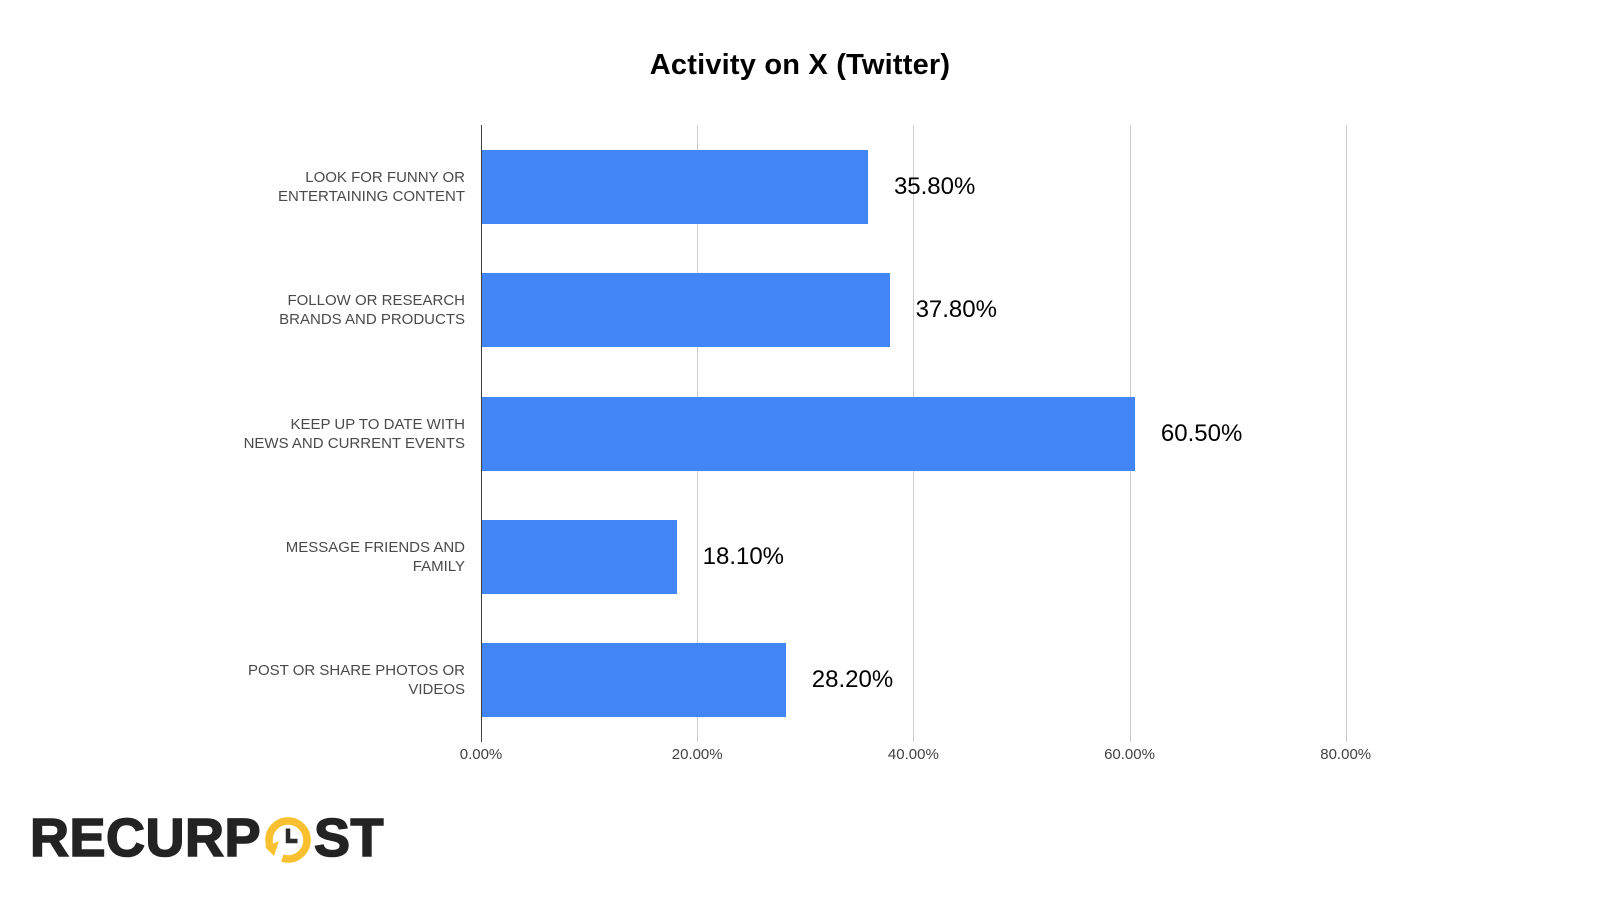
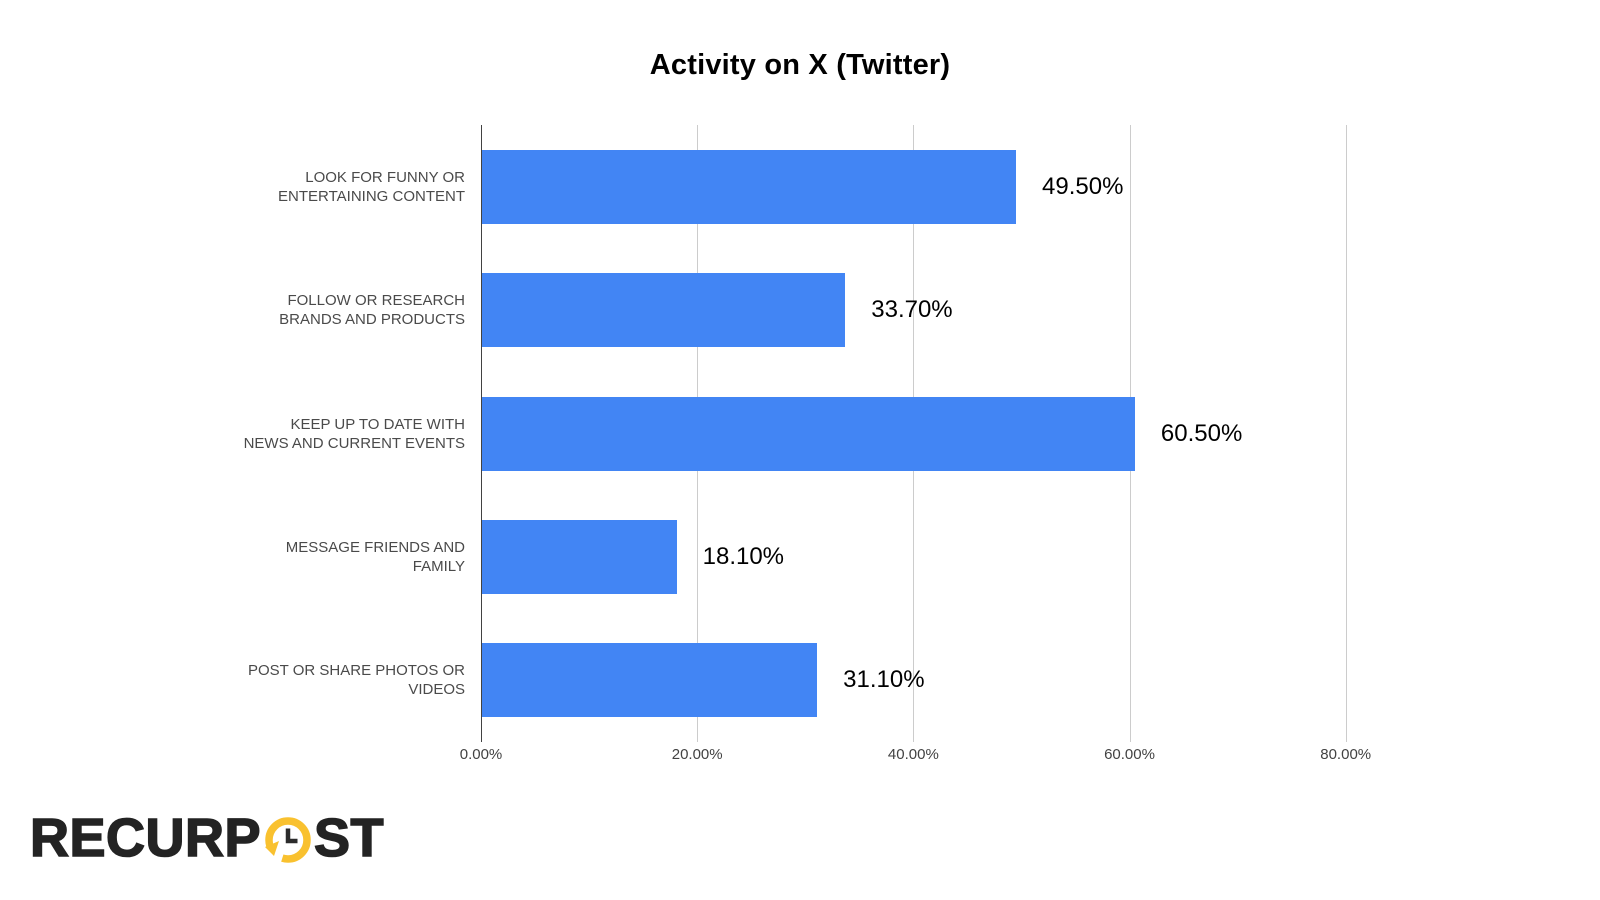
LOOK FOR FUNNY OR ENTERTAINING CONTENT: 35.80% -> 49.50%
FOLLOW OR RESEARCH BRANDS AND PRODUCTS: 37.80% -> 33.70%
POST OR SHARE PHOTOS OR VIDEOS: 28.20% -> 31.10%
